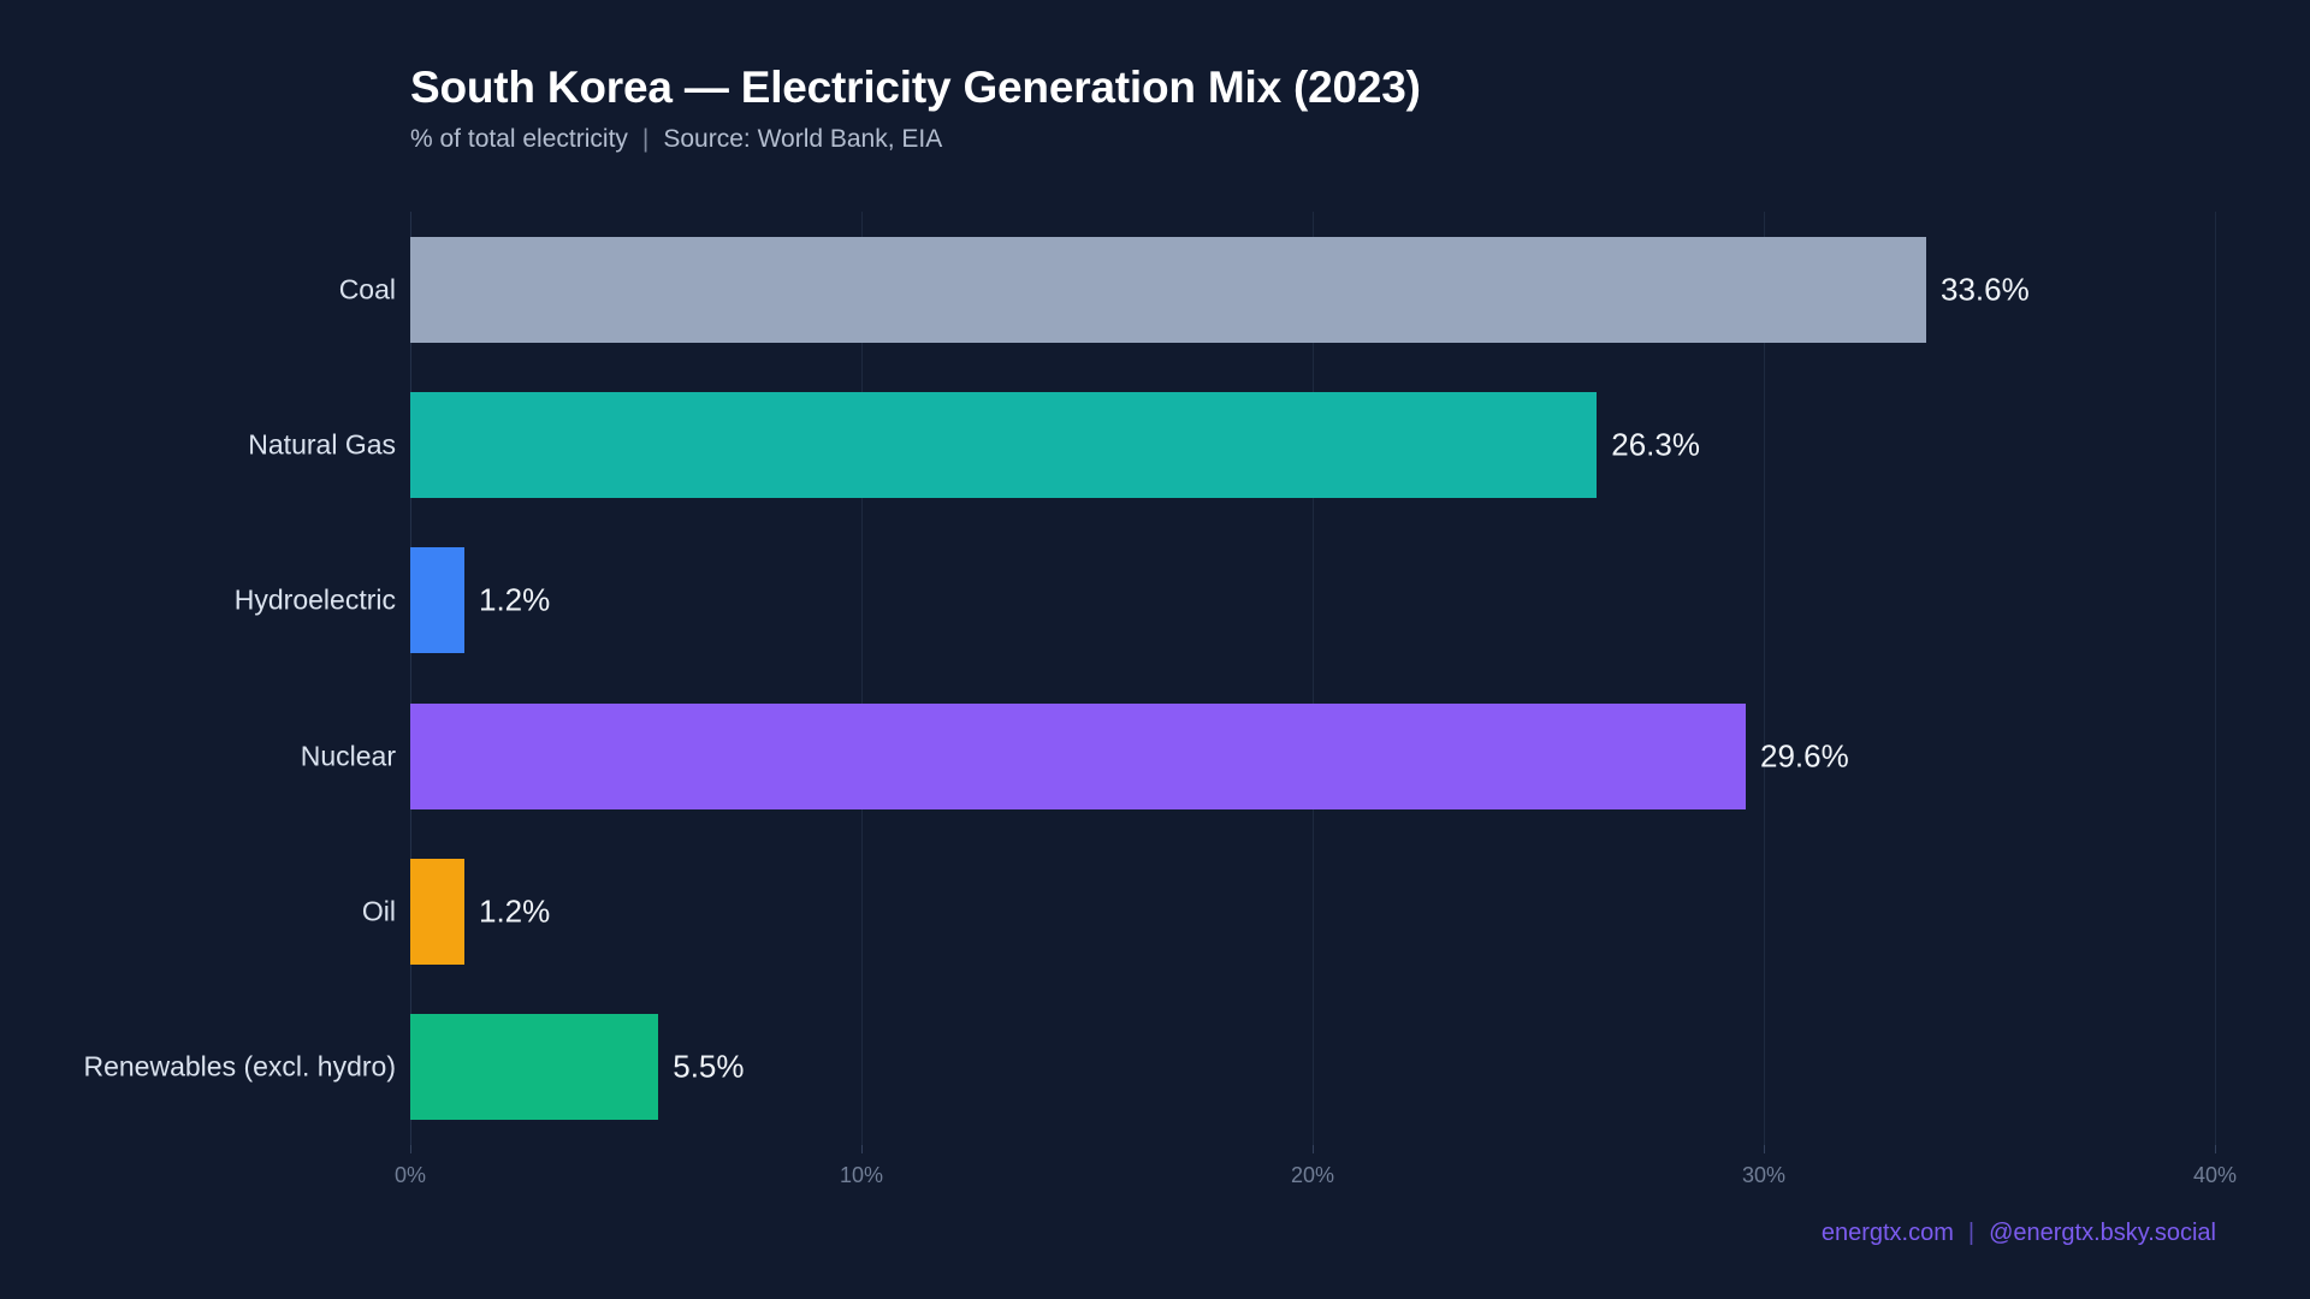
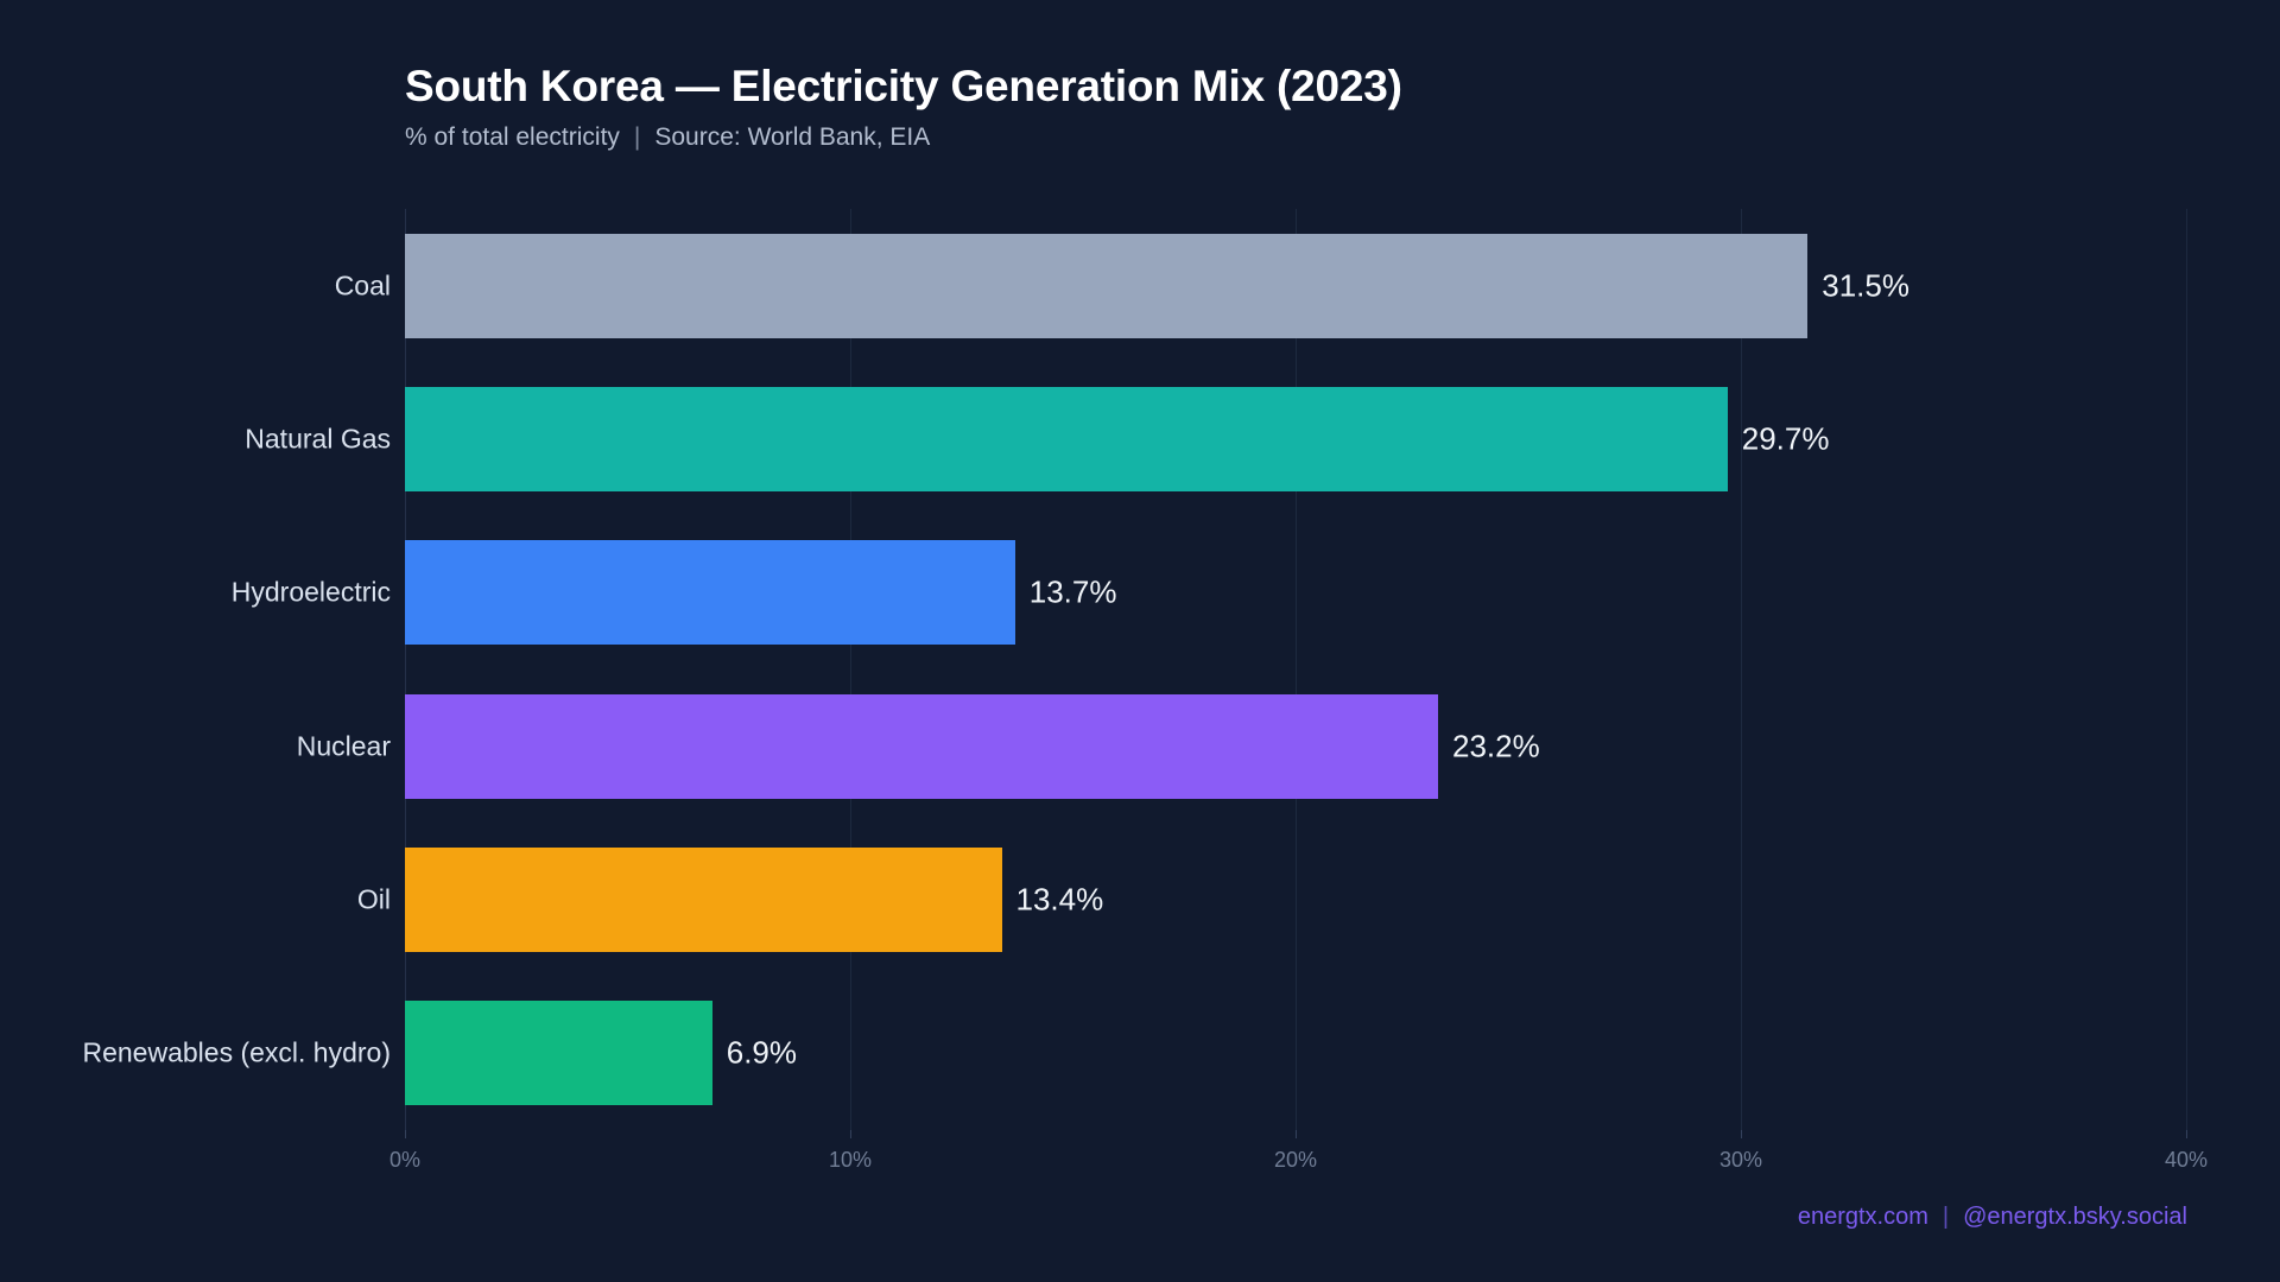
Coal: 33.6% -> 31.5%
Natural Gas: 26.3% -> 29.7%
Hydroelectric: 1.2% -> 13.7%
Nuclear: 29.6% -> 23.2%
Oil: 1.2% -> 13.4%
Renewables (excl. hydro): 5.5% -> 6.9%
